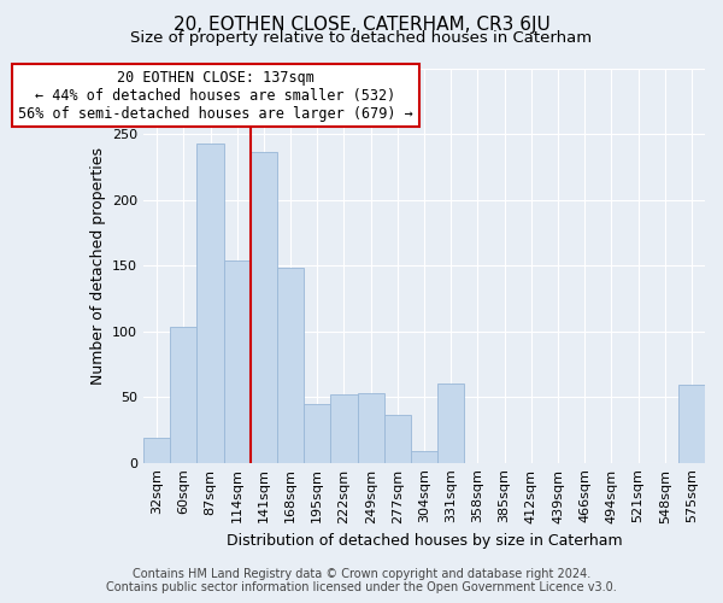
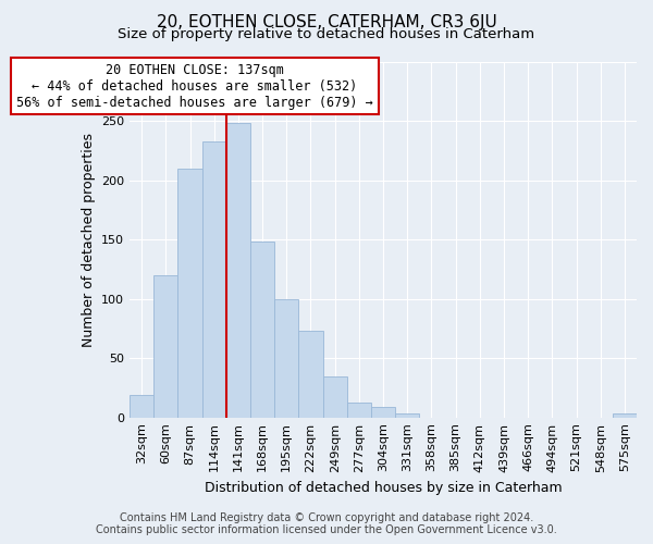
60sqm: 103 -> 120
87sqm: 243 -> 210
114sqm: 154 -> 233
141sqm: 236 -> 248
195sqm: 45 -> 100
222sqm: 52 -> 73
249sqm: 53 -> 35
277sqm: 36 -> 13
331sqm: 60 -> 3
575sqm: 59 -> 3
